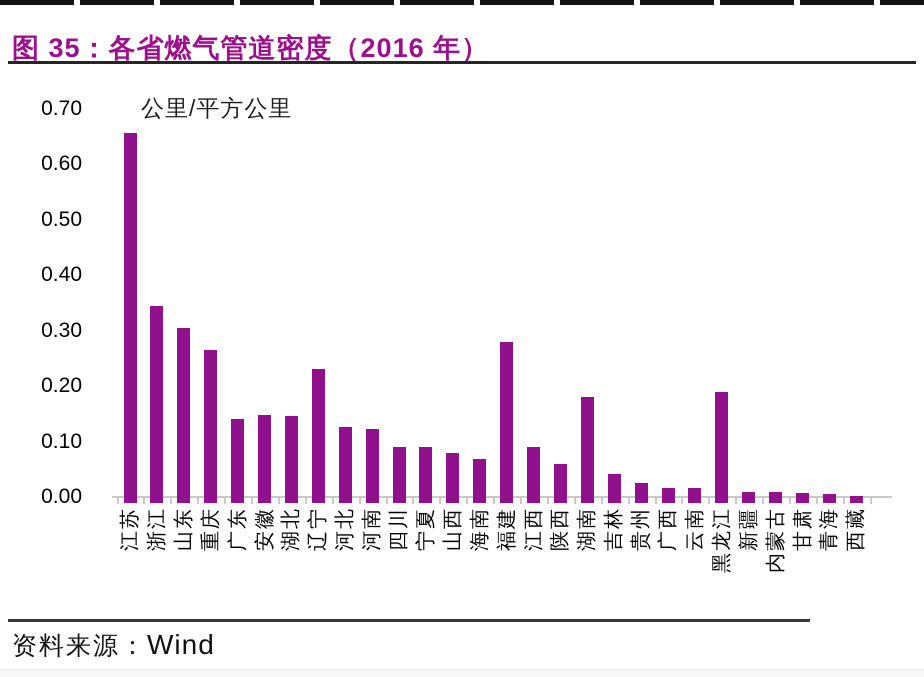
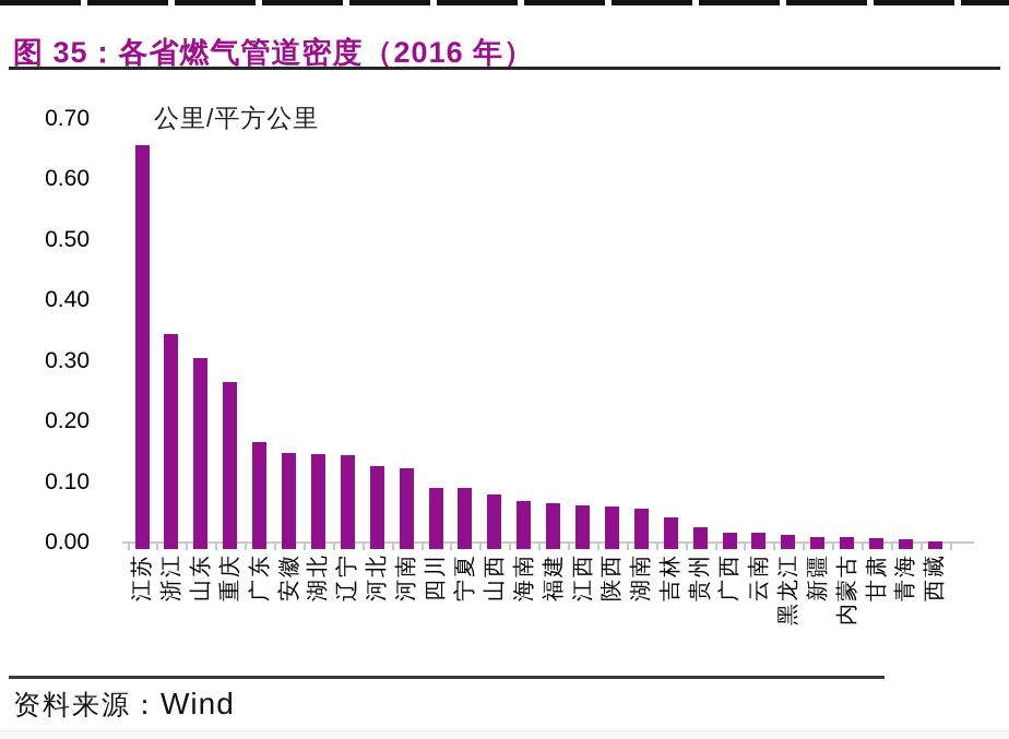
广东: 0.14 -> 0.17
辽宁: 0.23 -> 0.14
福建: 0.28 -> 0.07
江西: 0.09 -> 0.06
湖南: 0.18 -> 0.06
黑龙江: 0.19 -> 0.01
